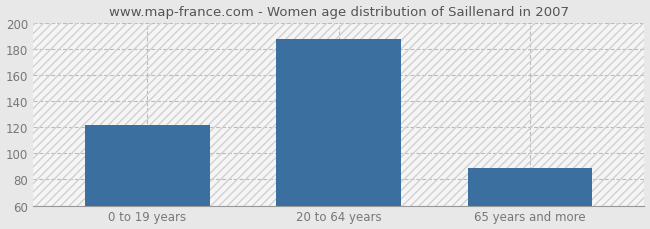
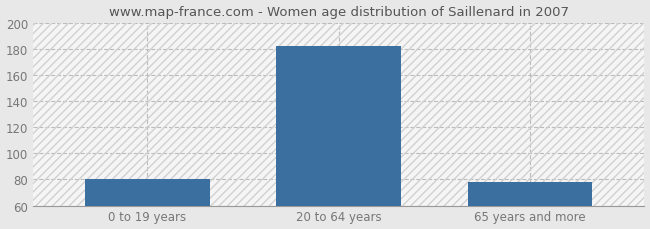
0 to 19 years: 122 -> 80
20 to 64 years: 188 -> 182
65 years and more: 89 -> 78
